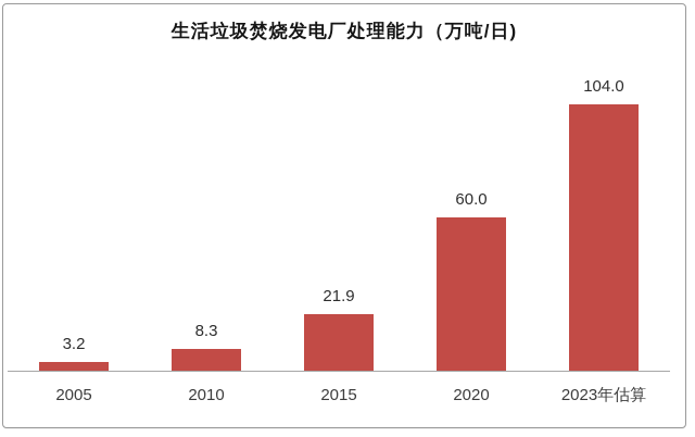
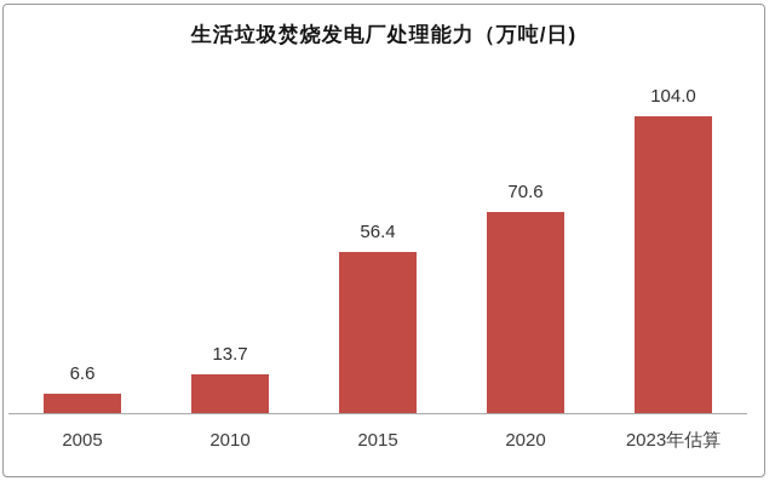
2005: 3.2 -> 6.6
2010: 8.3 -> 13.7
2015: 21.9 -> 56.4
2020: 60.0 -> 70.6
